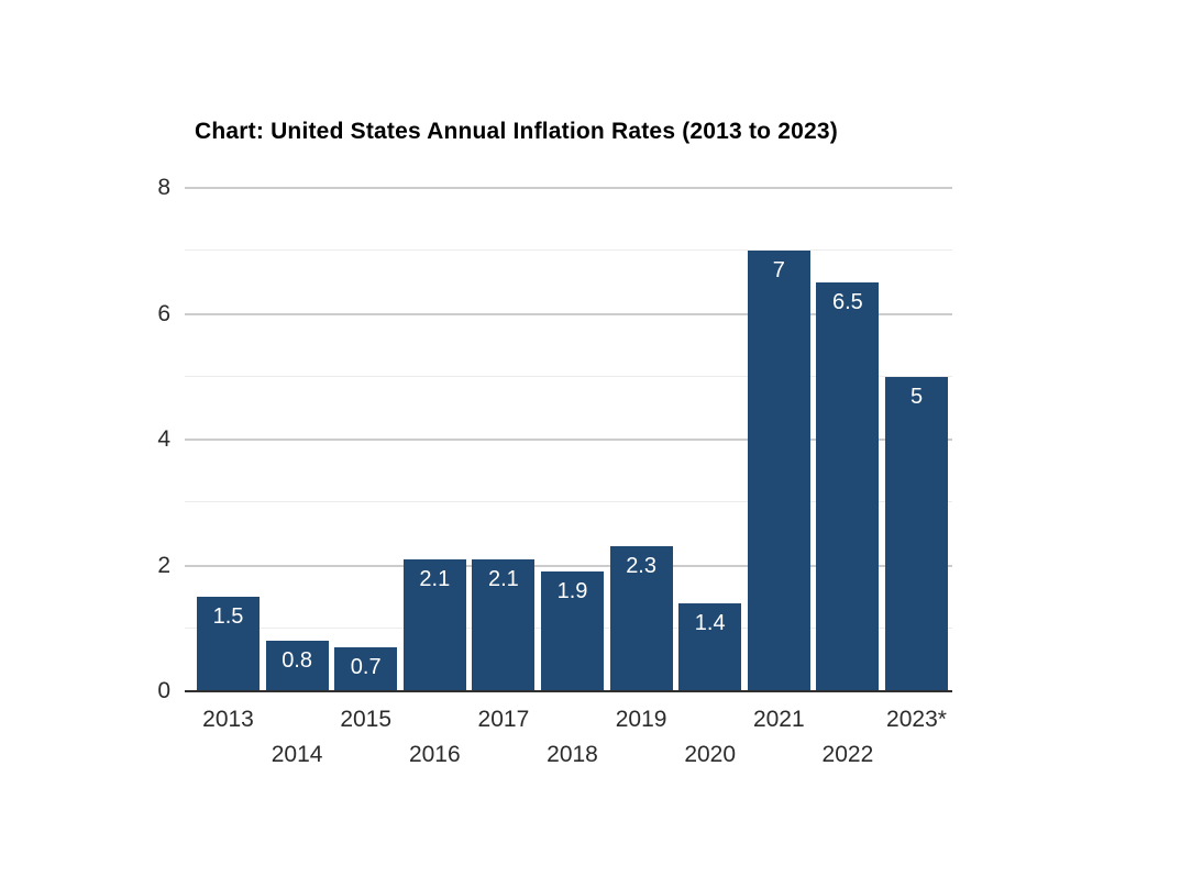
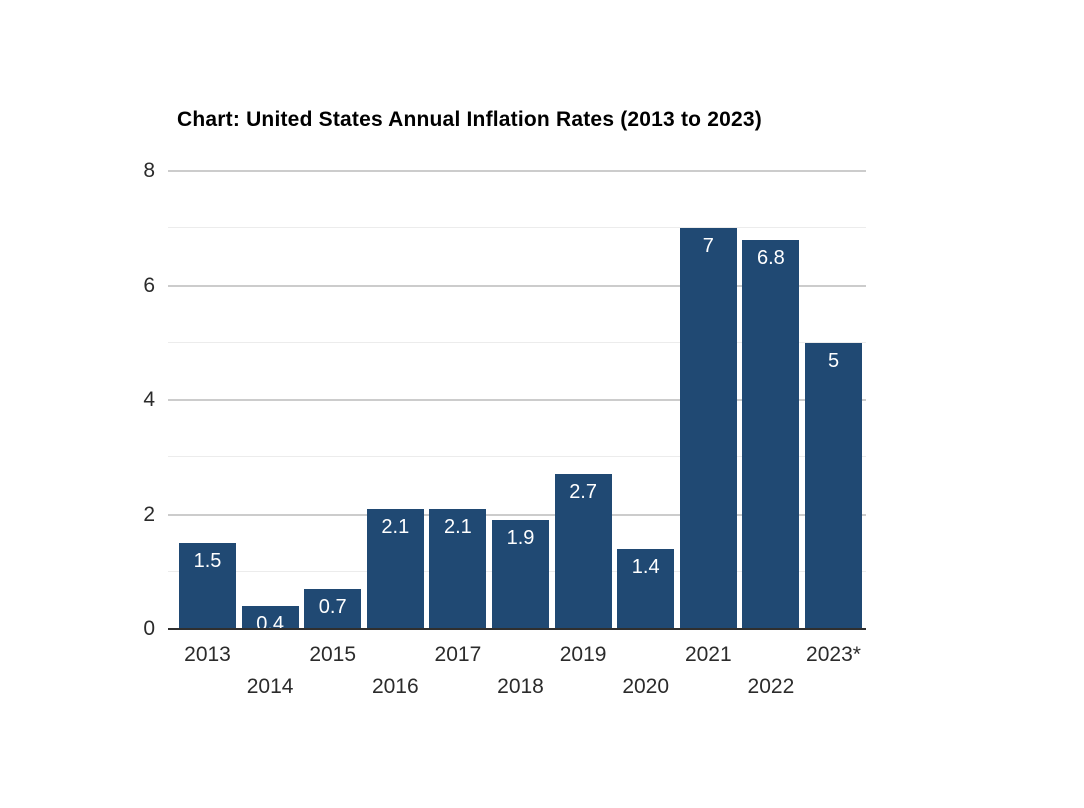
2014: 0.8 -> 0.4
2019: 2.3 -> 2.7
2022: 6.5 -> 6.8
